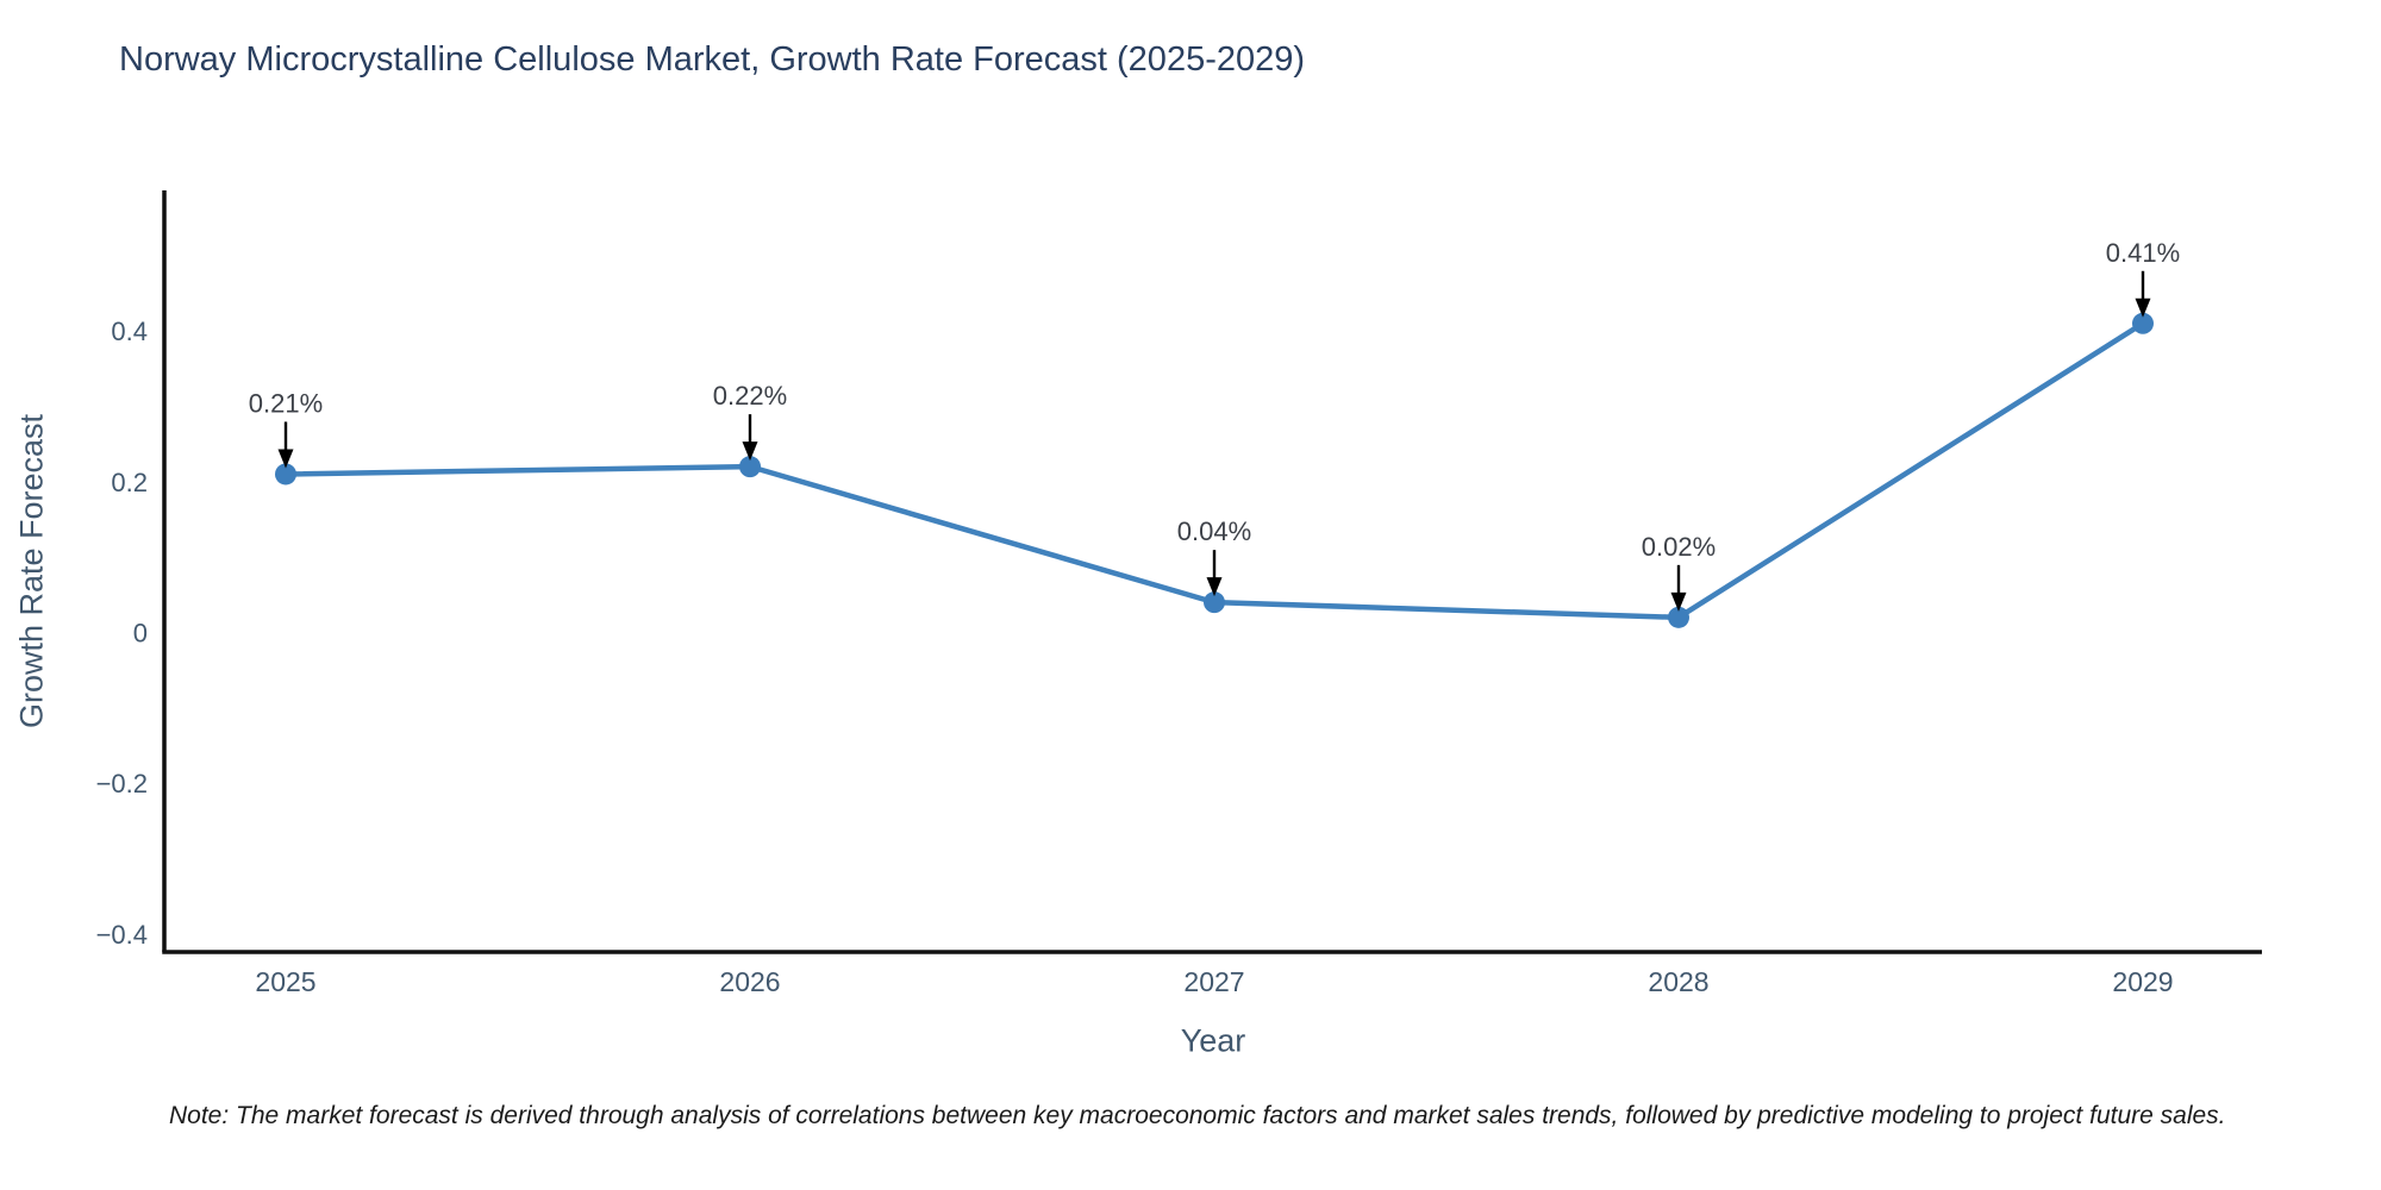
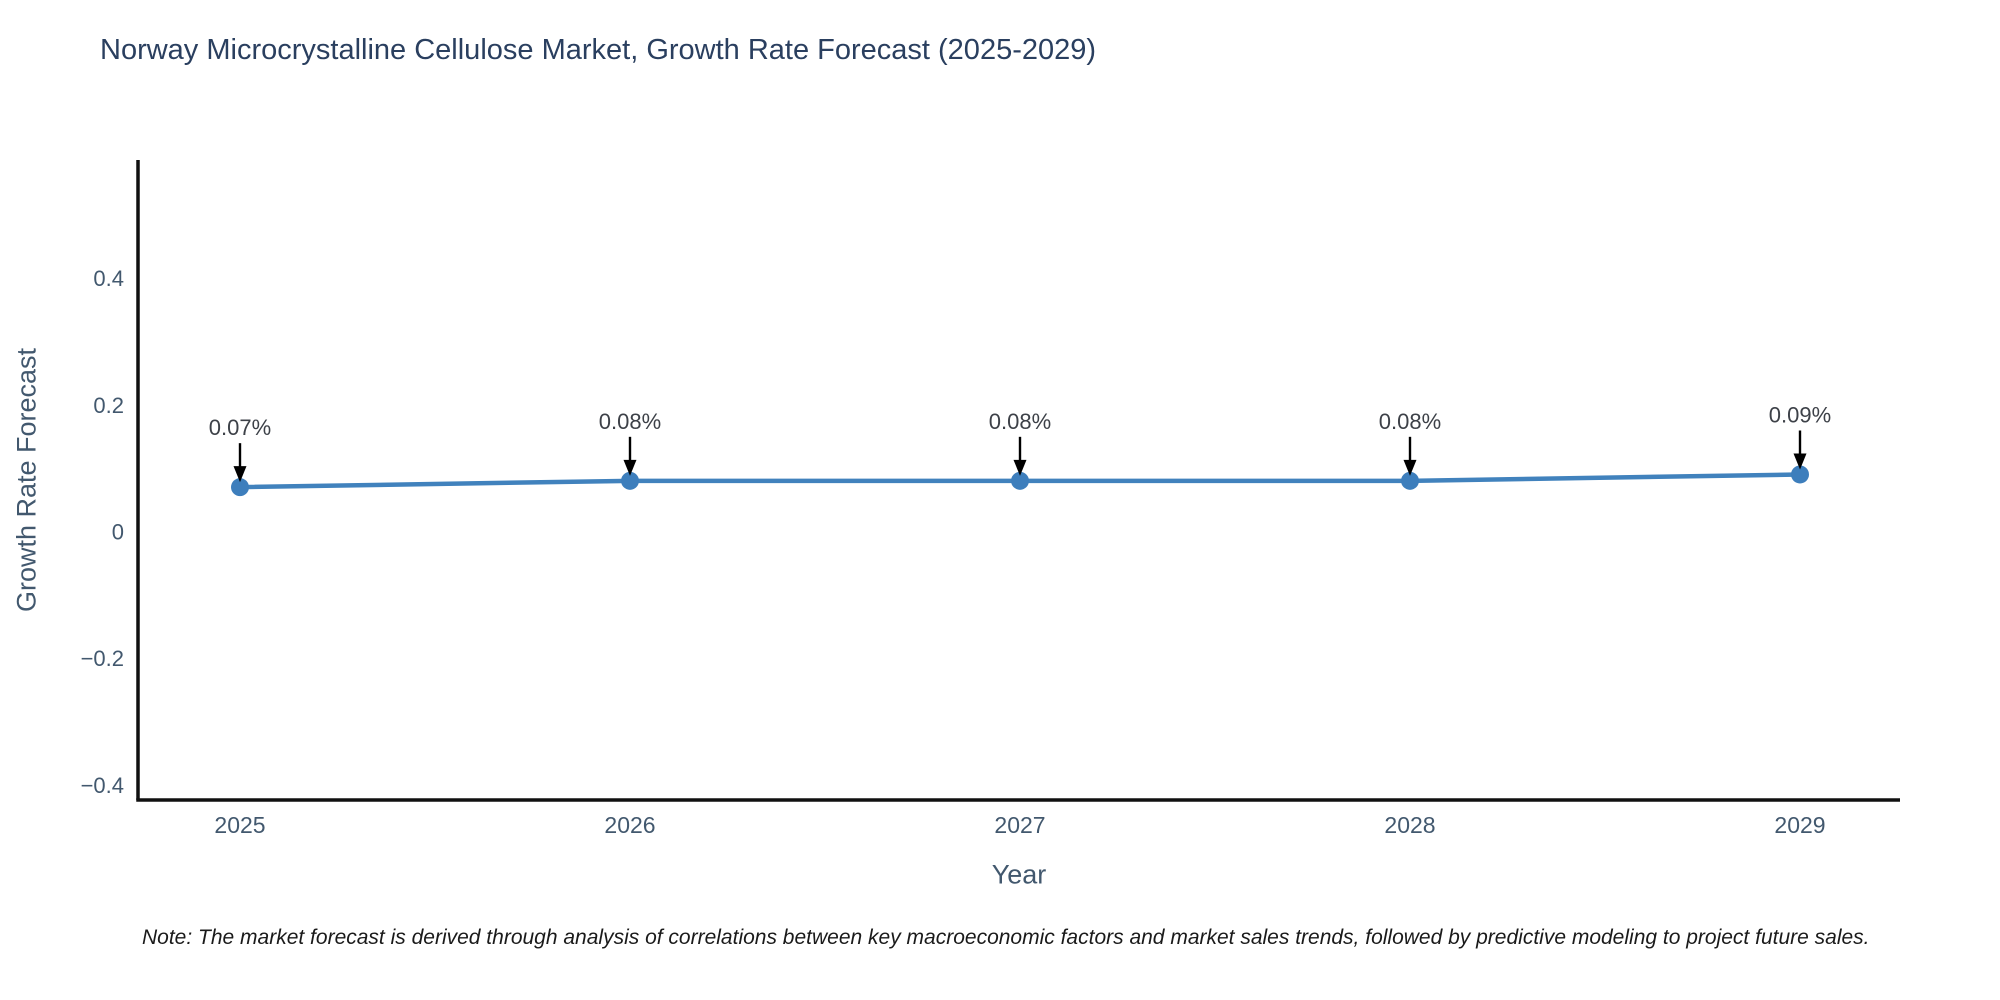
2025: 0.21% -> 0.07%
2026: 0.22% -> 0.08%
2027: 0.04% -> 0.08%
2028: 0.02% -> 0.08%
2029: 0.41% -> 0.09%
